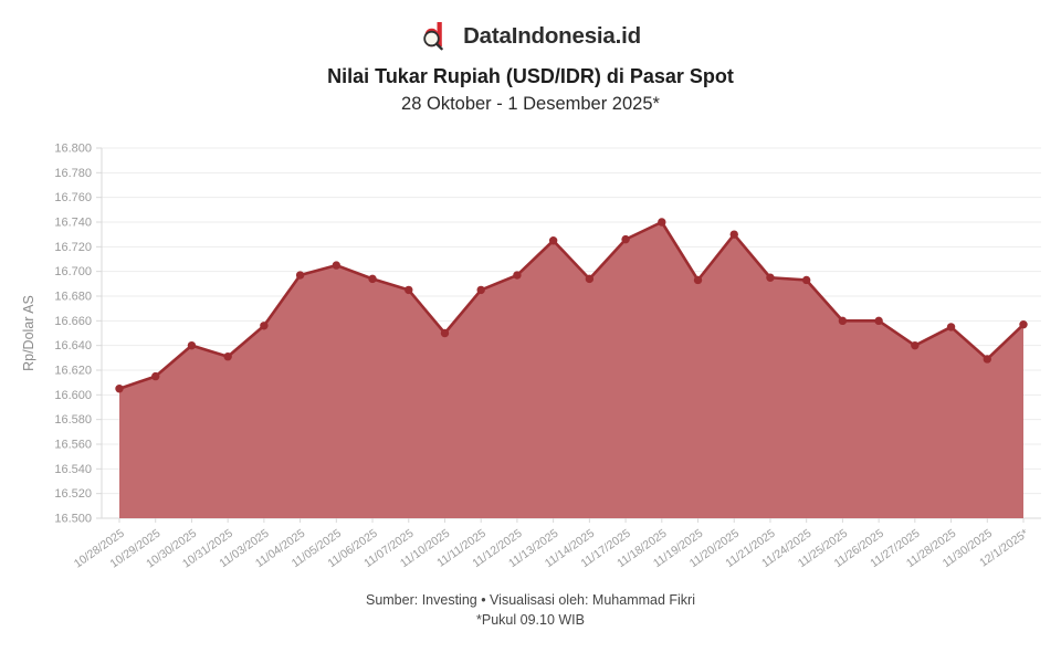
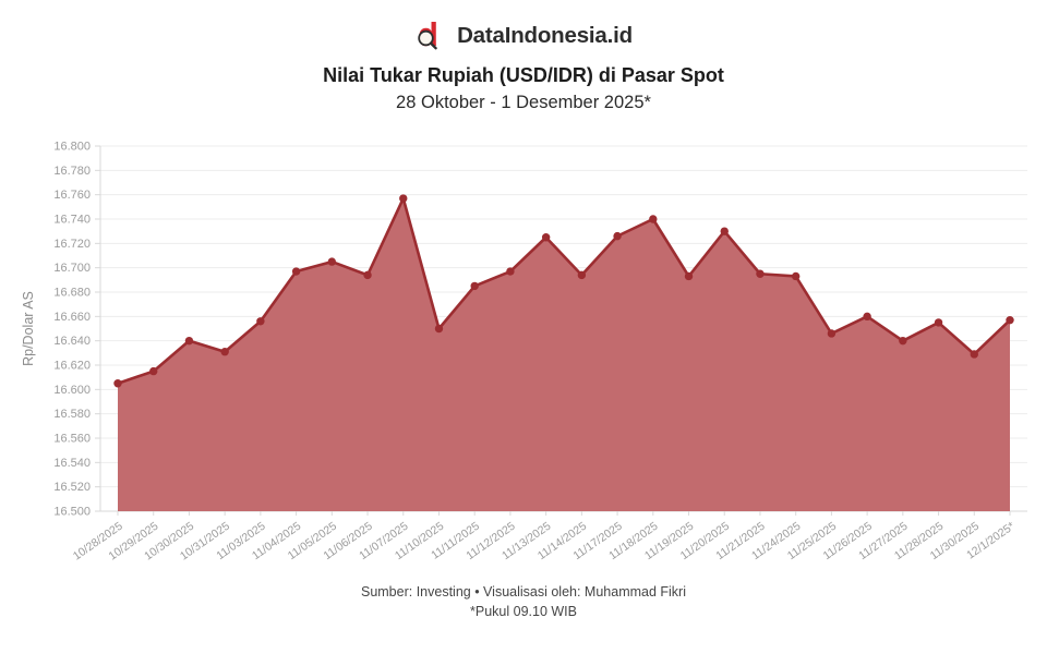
11/07/2025: 16685 -> 16757
11/25/2025: 16660 -> 16646
